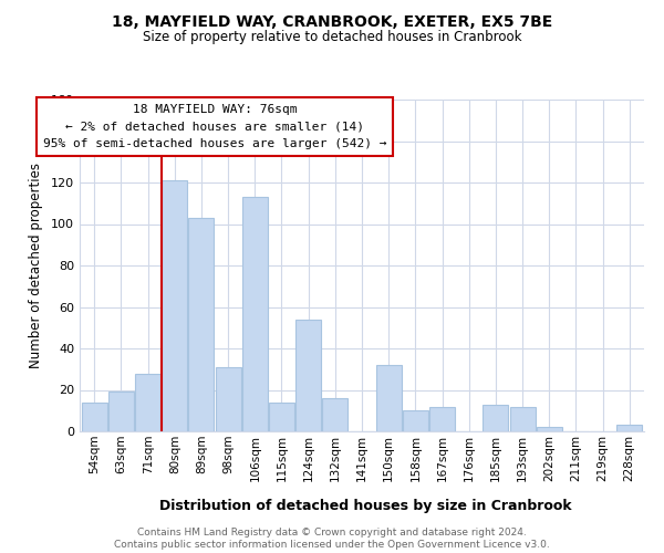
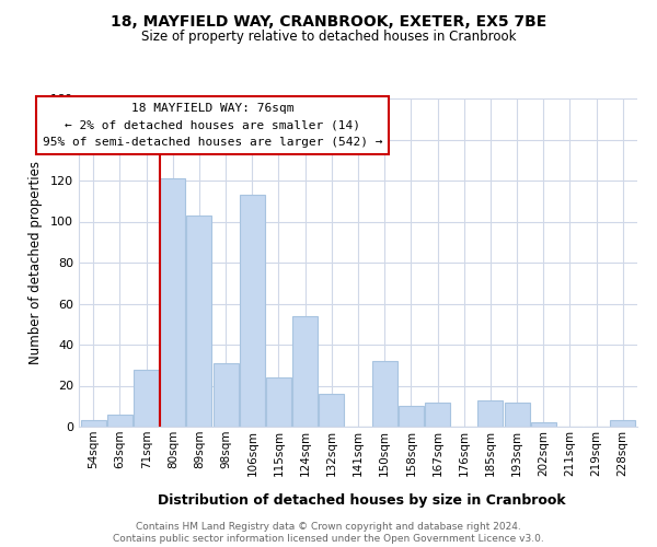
54sqm: 14 -> 3
63sqm: 19 -> 6
115sqm: 14 -> 24
